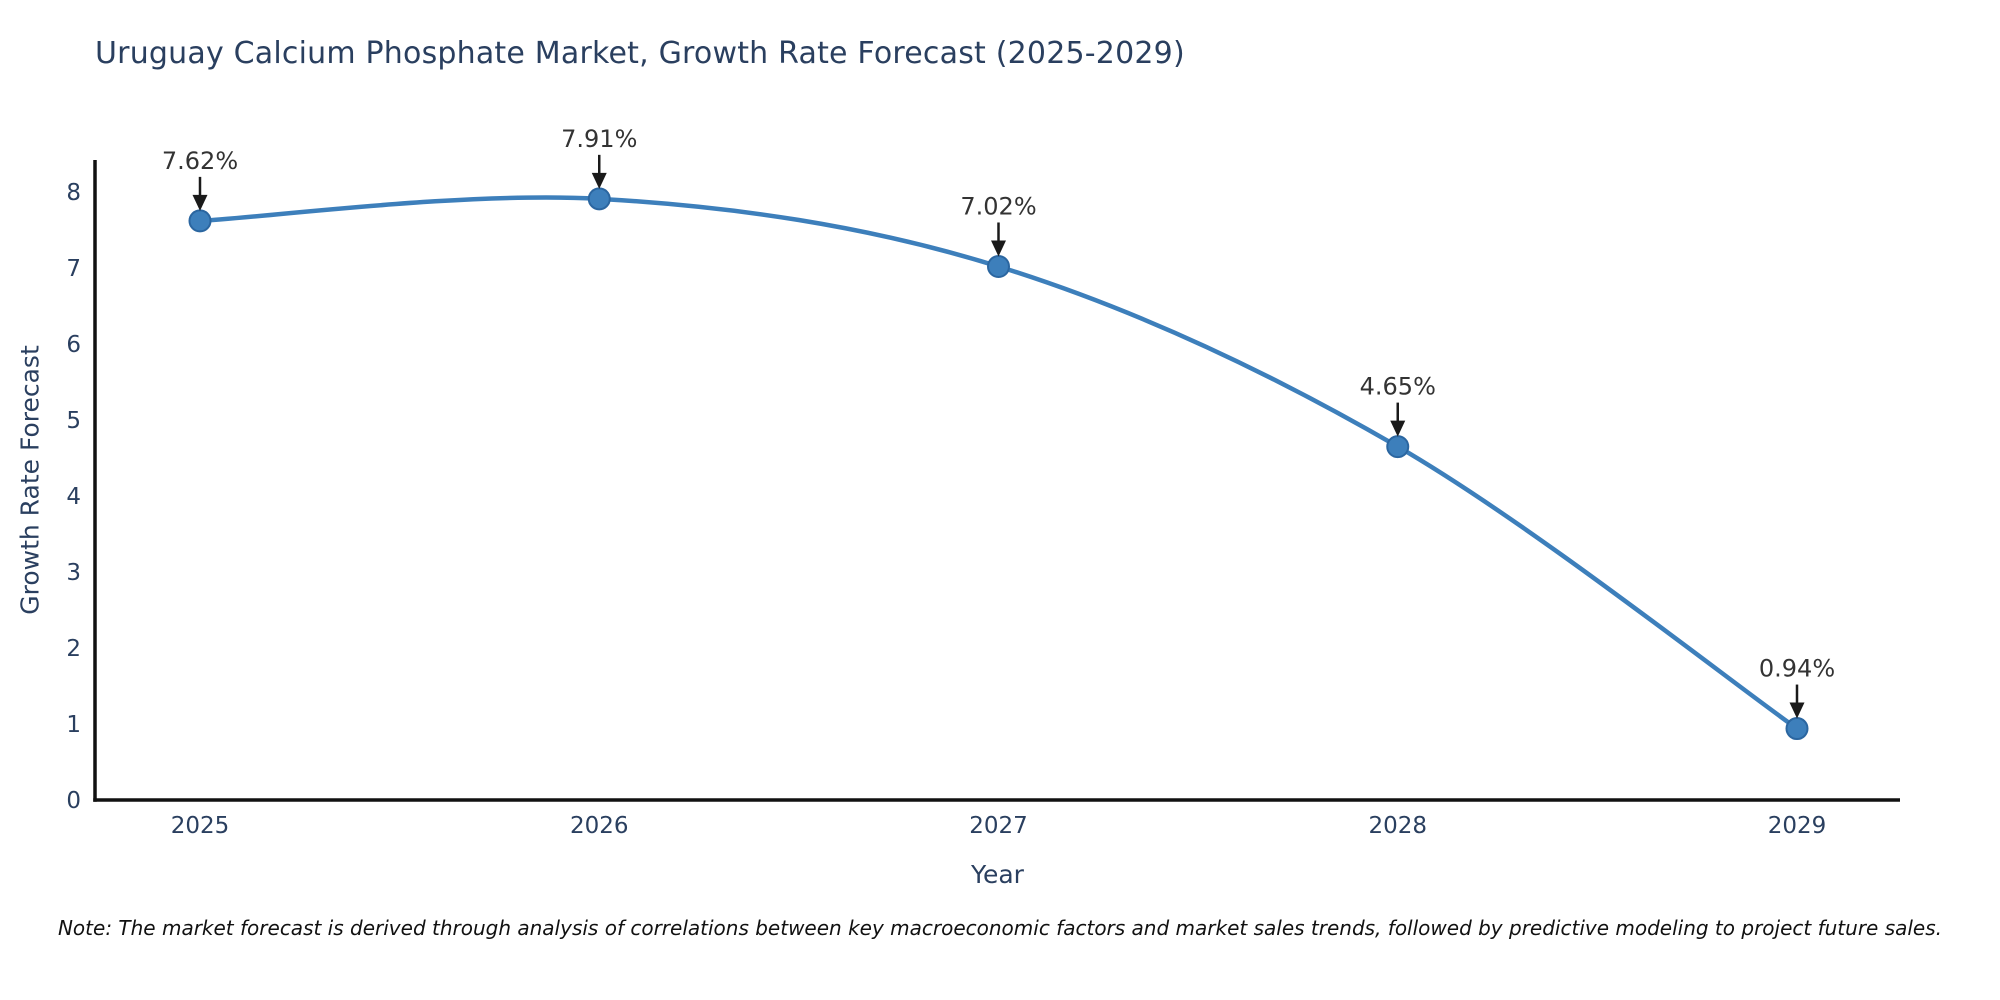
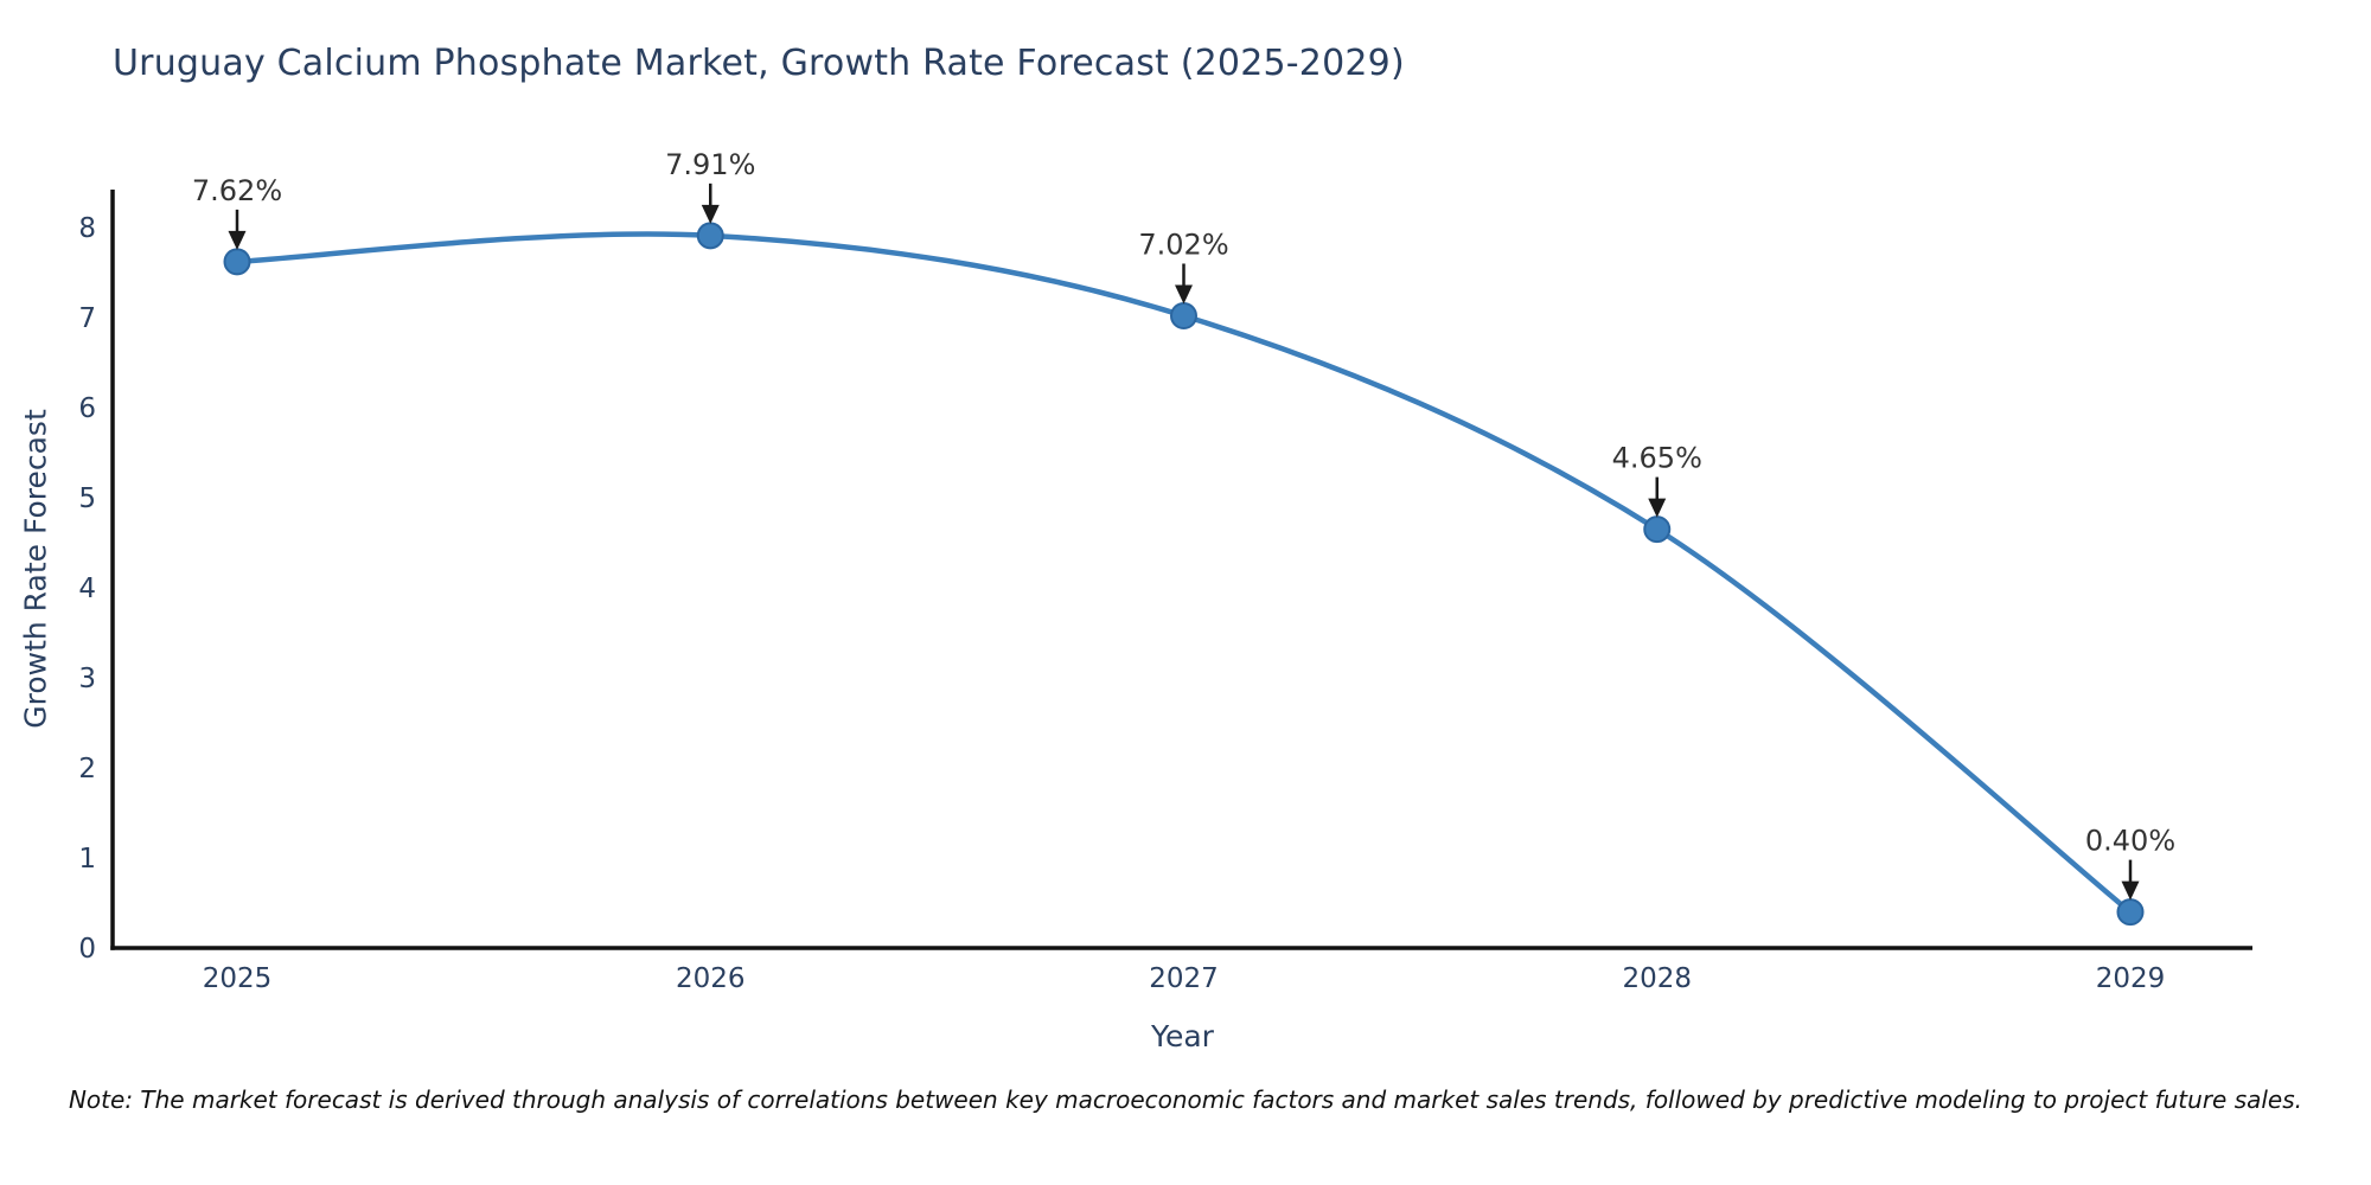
2029: 0.94% -> 0.40%
